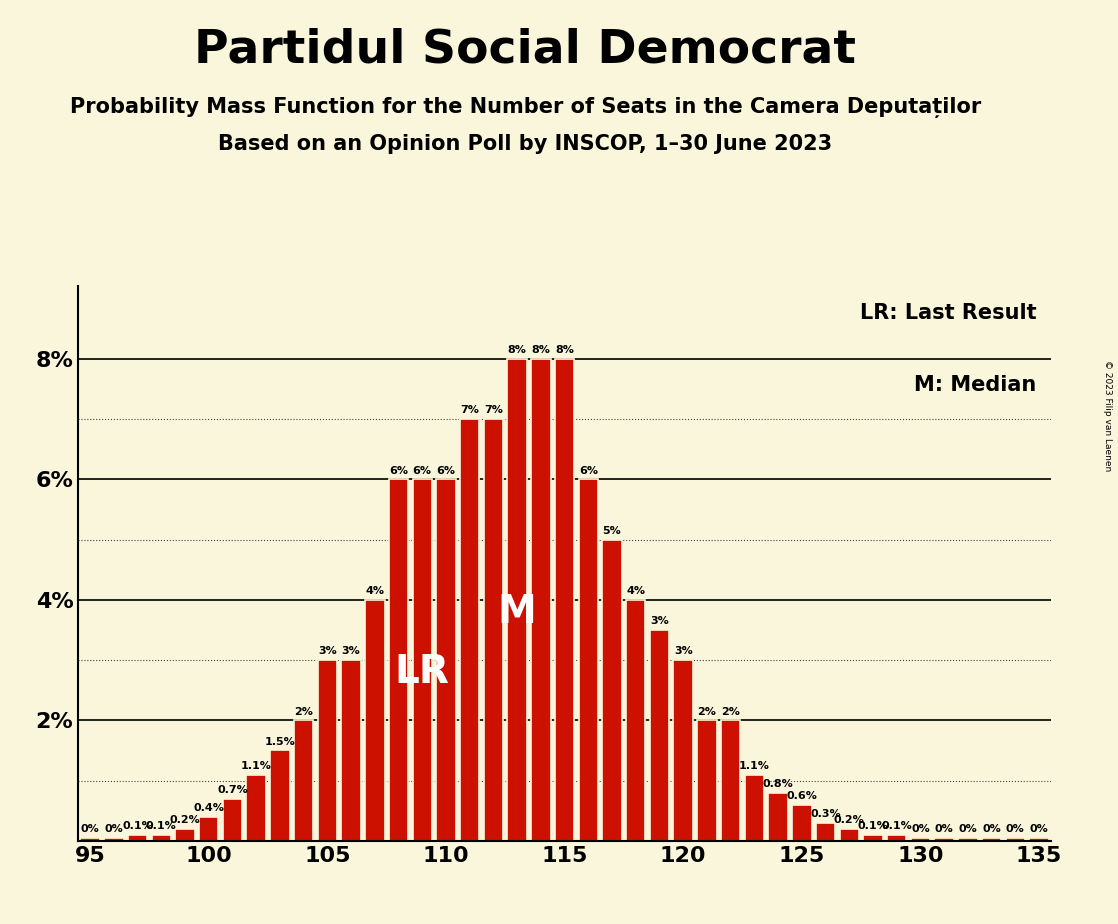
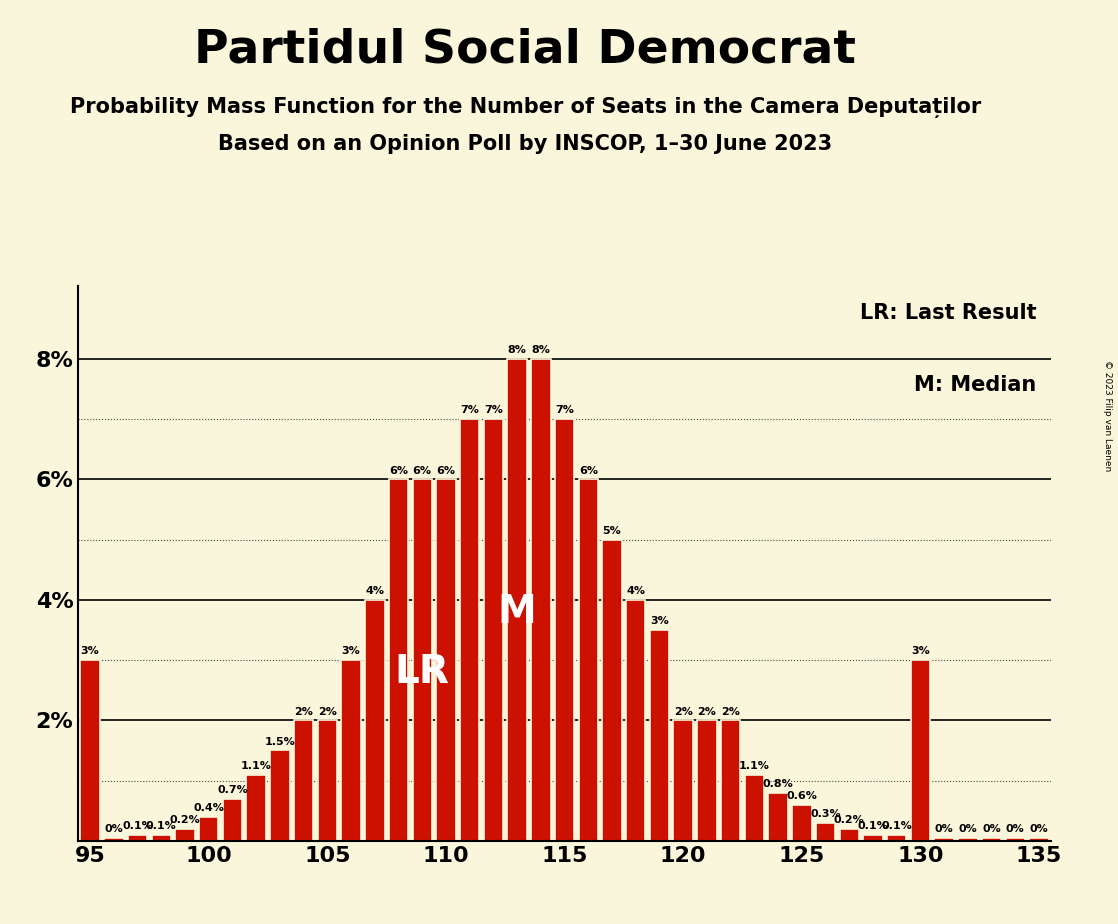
95: 0% -> 3%
105: 3% -> 2%
115: 8% -> 7%
120: 3% -> 2%
130: 0% -> 3%
